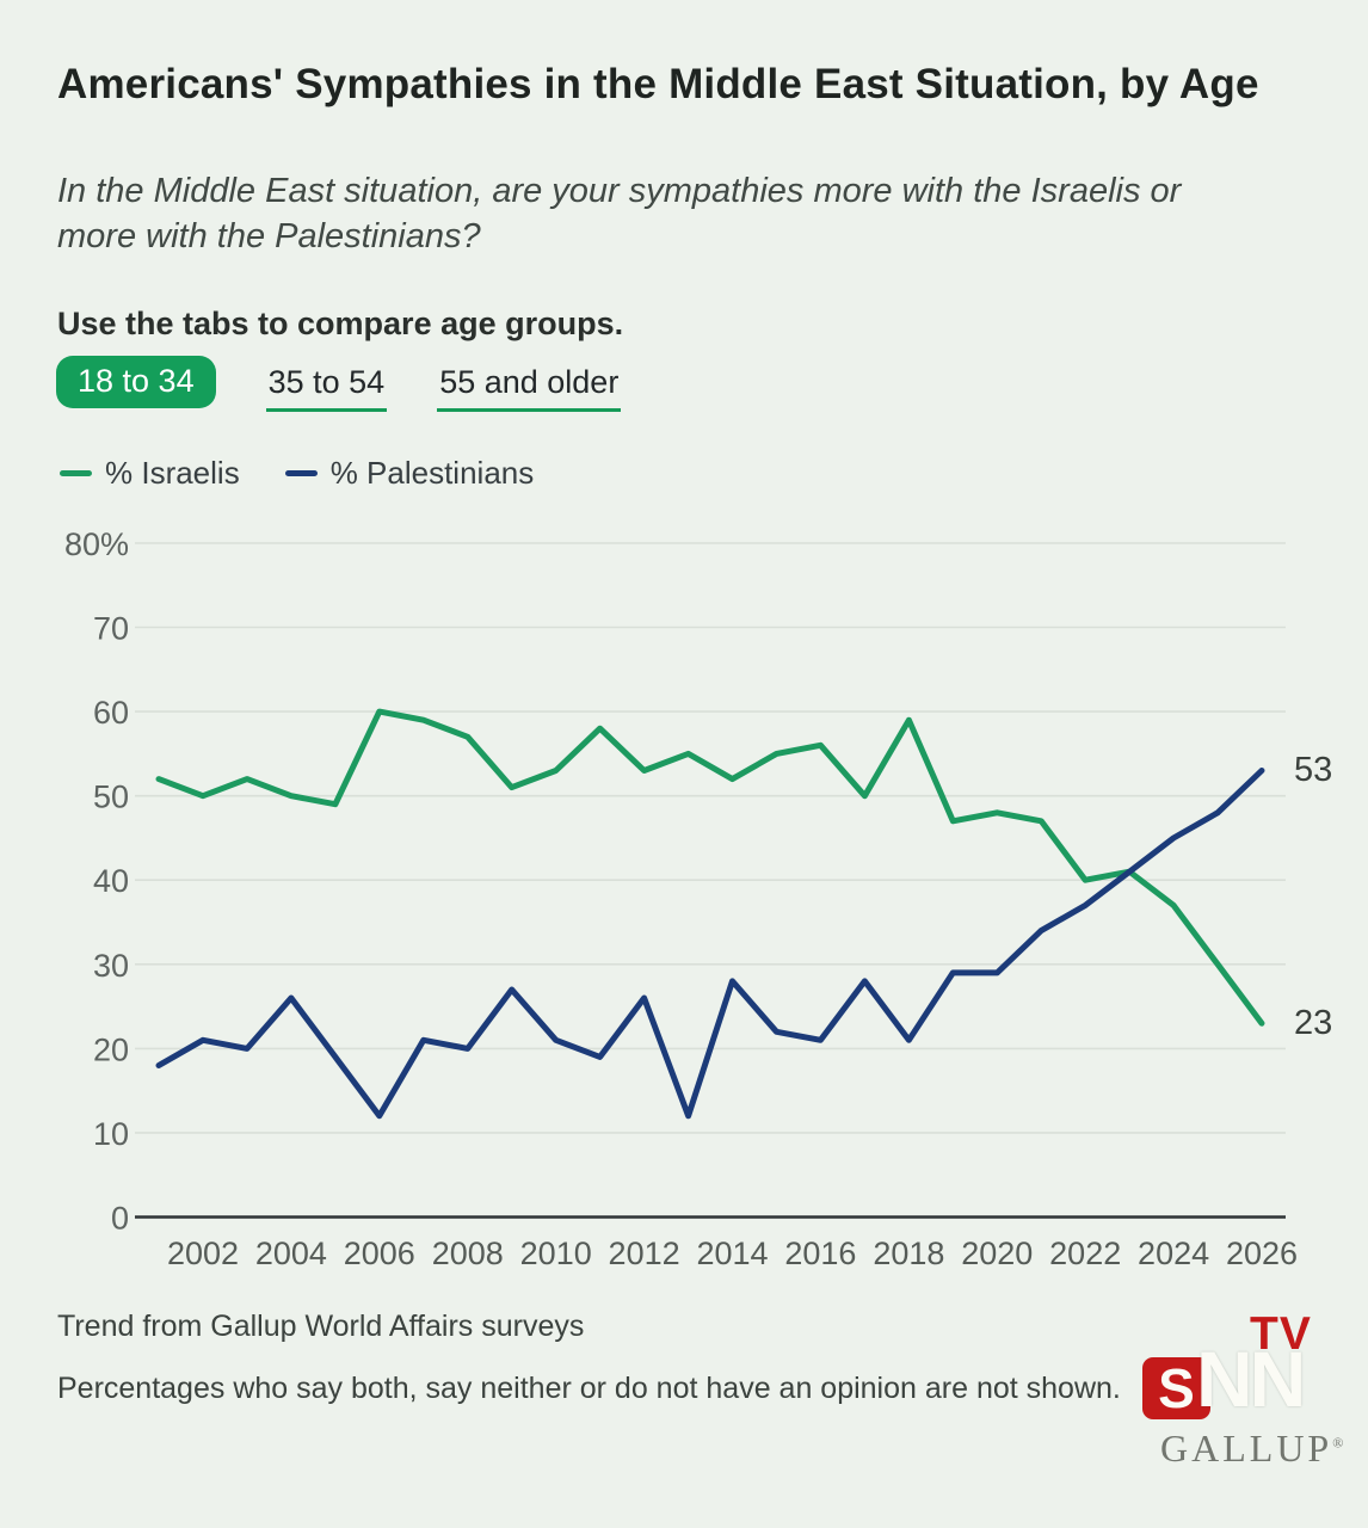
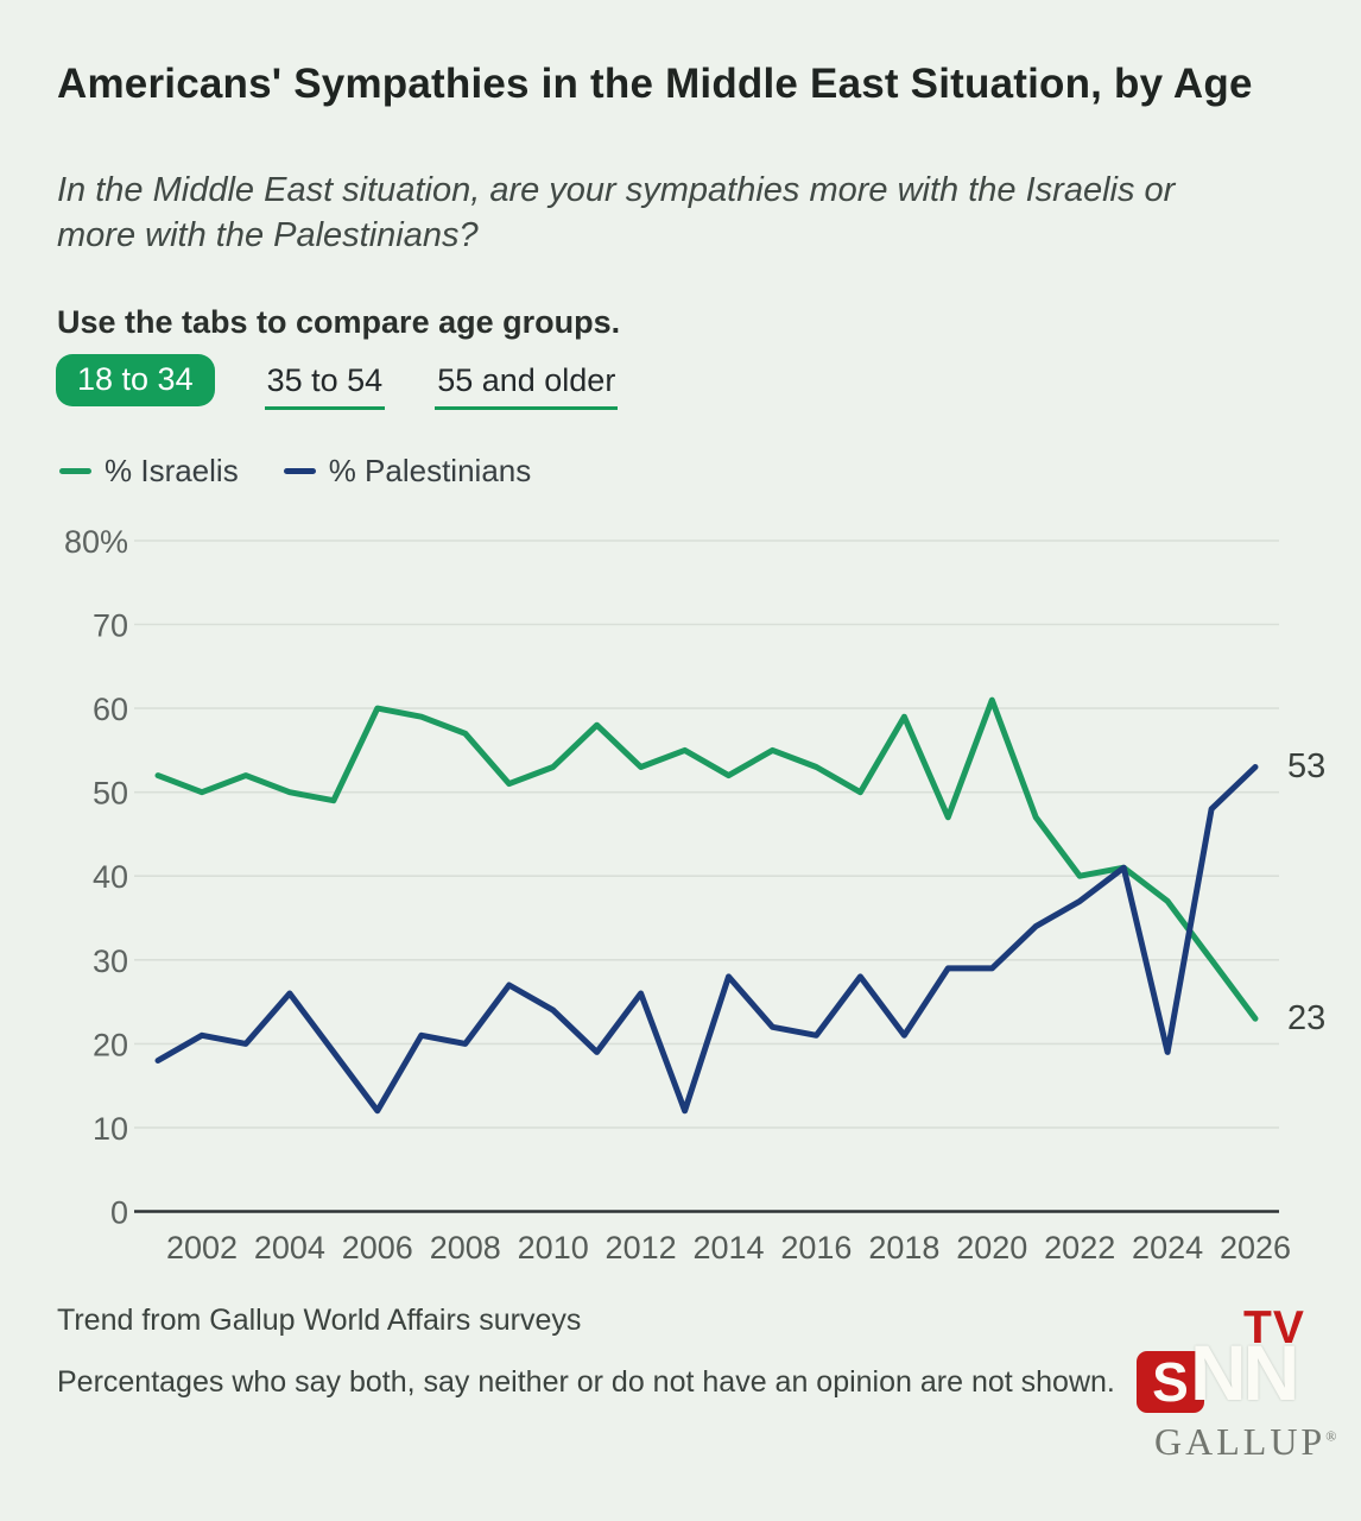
% Palestinians/2010: 21% -> 24%
% Israelis/2016: 56% -> 53%
% Israelis/2020: 48% -> 61%
% Palestinians/2024: 45% -> 19%
